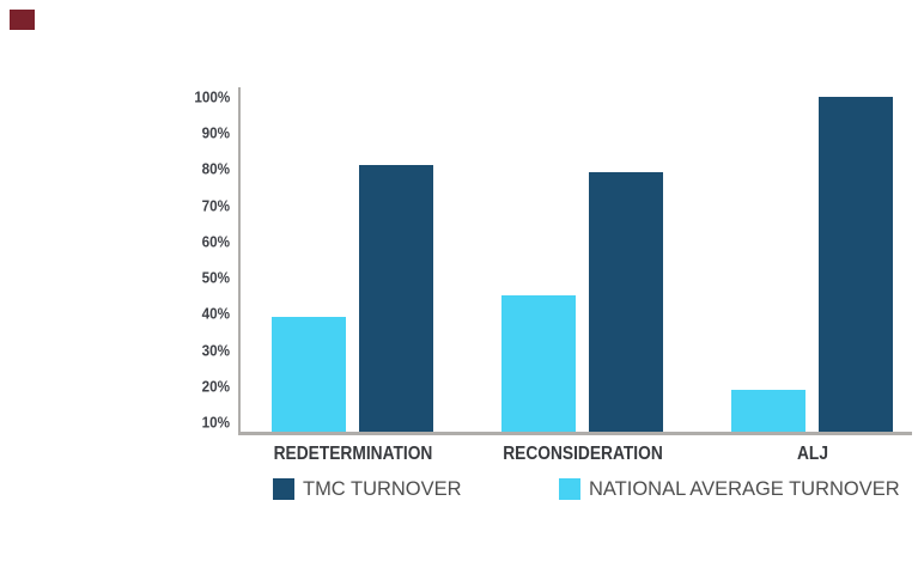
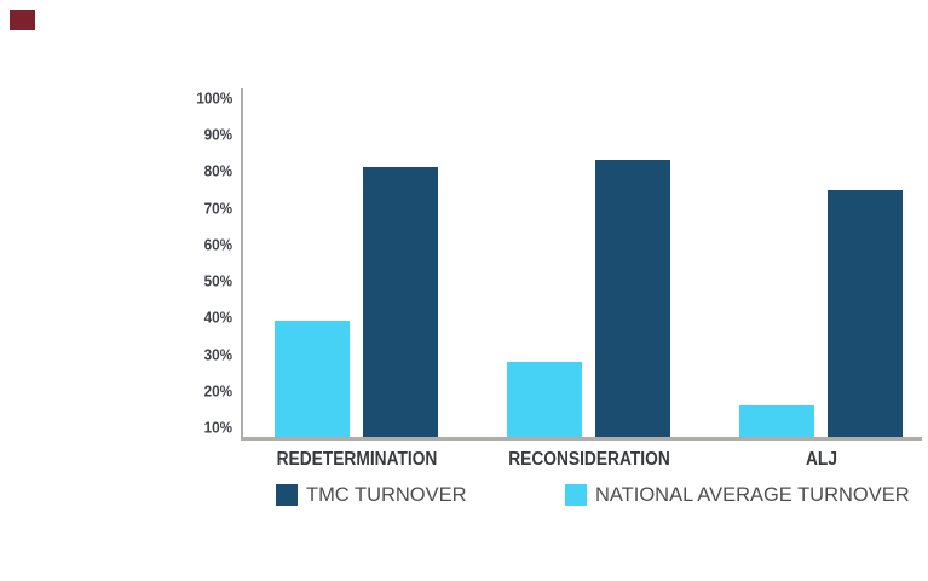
TMC TURNOVER/RECONSIDERATION: 79% -> 83%
NATIONAL AVERAGE TURNOVER/RECONSIDERATION: 45% -> 28%
TMC TURNOVER/ALJ: 100% -> 75%
NATIONAL AVERAGE TURNOVER/ALJ: 19% -> 16%
